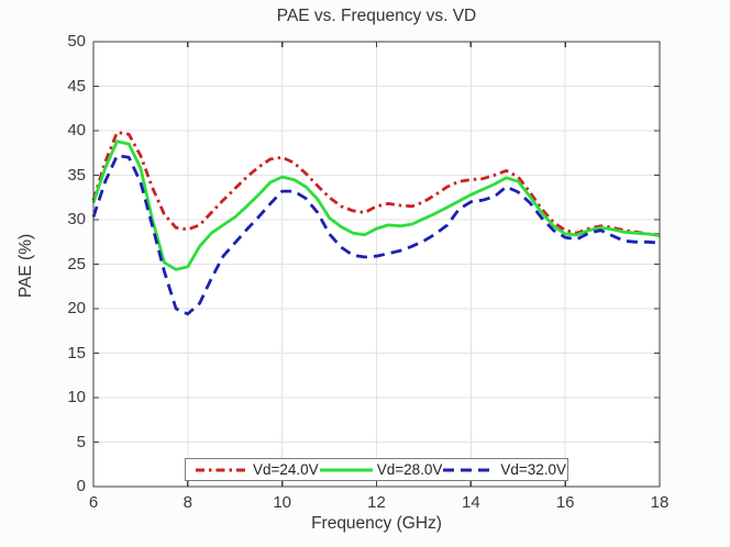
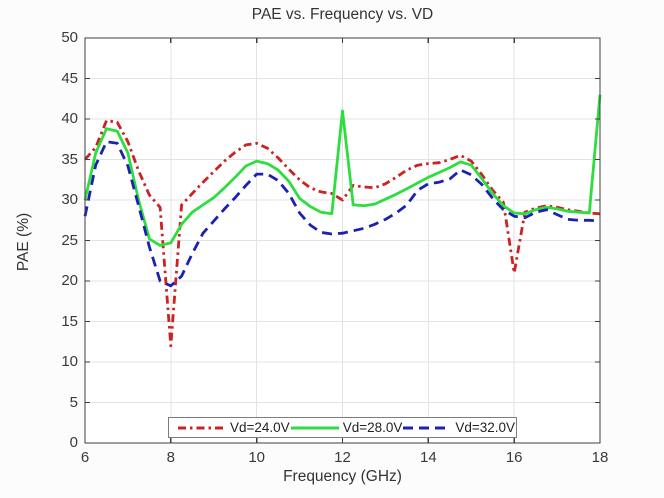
Vd=24.0V/6: 32 -> 35
Vd=28.0V/6: 32 -> 30
Vd=32.0V/6: 30 -> 28
Vd=24.0V/8: 29 -> 12
Vd=24.0V/12: 32 -> 30
Vd=28.0V/12: 29 -> 41
Vd=24.0V/16: 29 -> 21
Vd=28.0V/18: 28 -> 43
